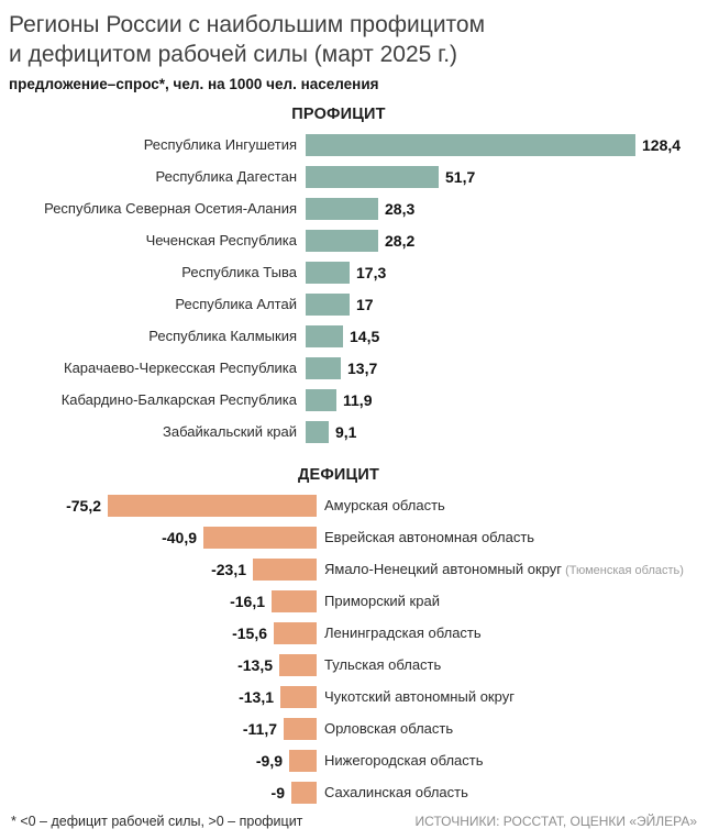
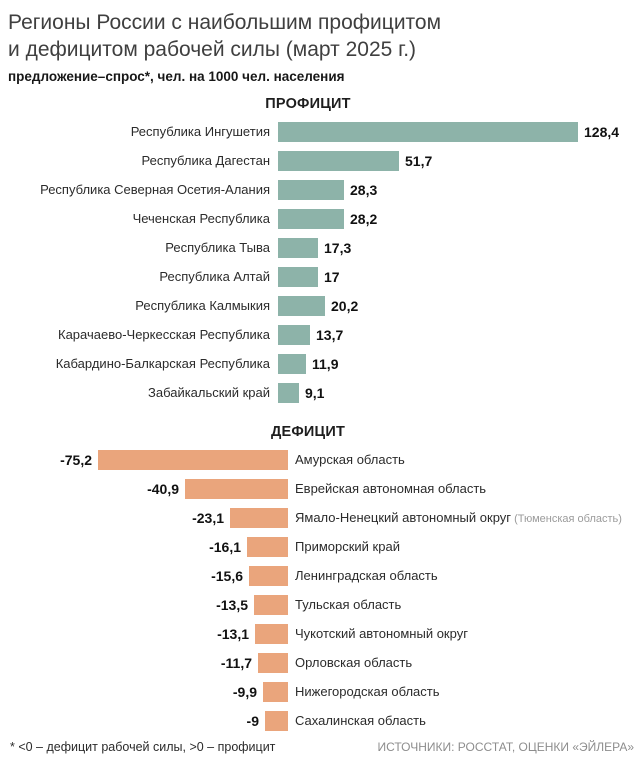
ПРОФИЦИТ/Республика Калмыкия: 14,5 -> 20,2
